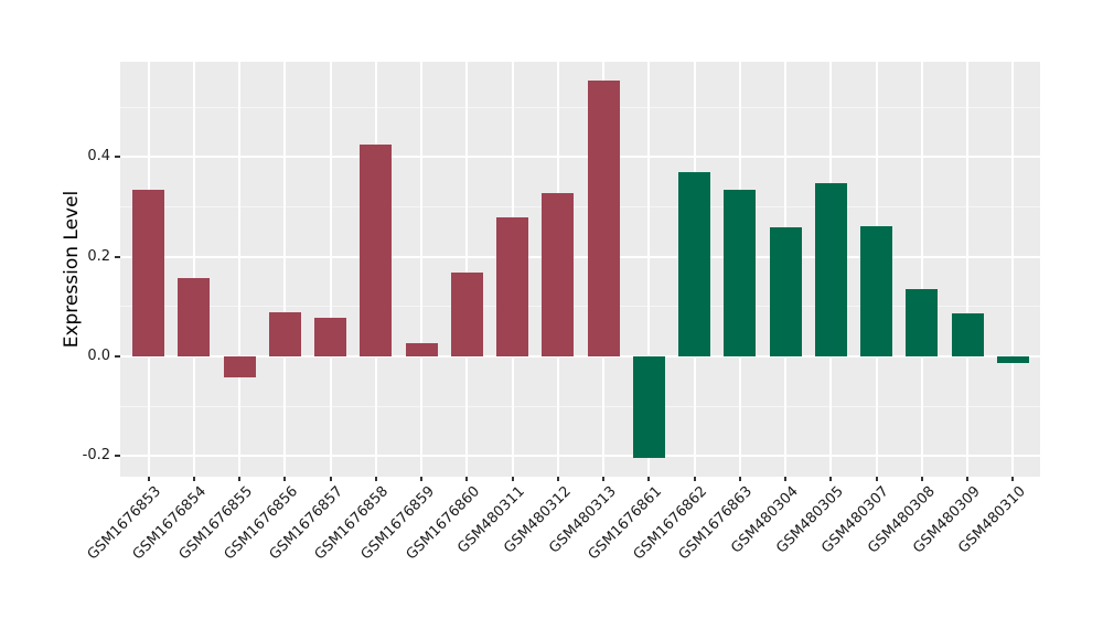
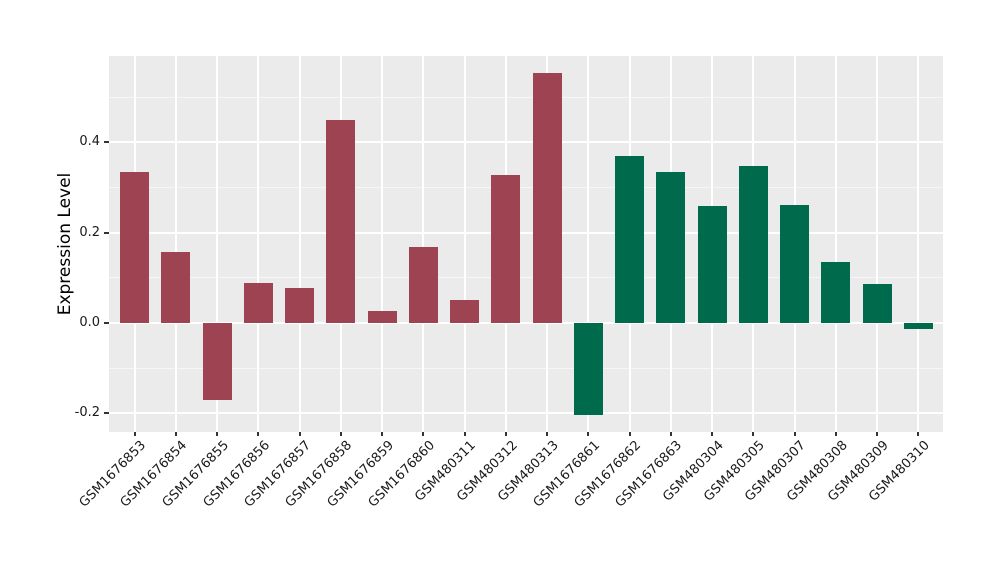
GSM1676855: -0.04 -> -0.17
GSM1676858: 0.42 -> 0.45
GSM480311: 0.28 -> 0.05
